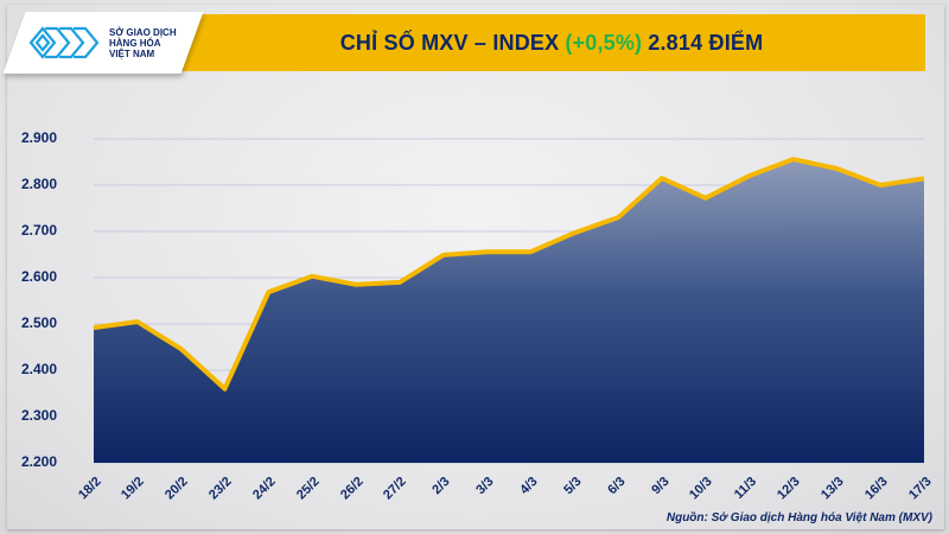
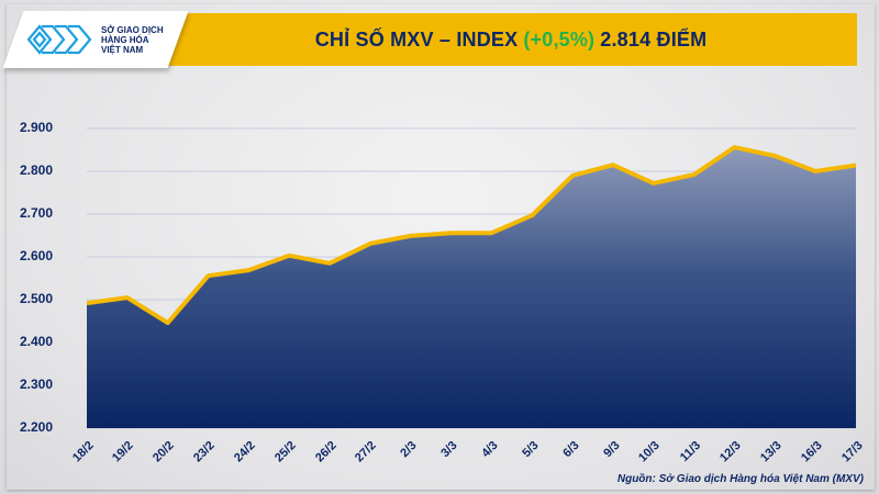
23/2: 2360 -> 2560
27/2: 2590 -> 2630
6/3: 2730 -> 2790
11/3: 2820 -> 2790
